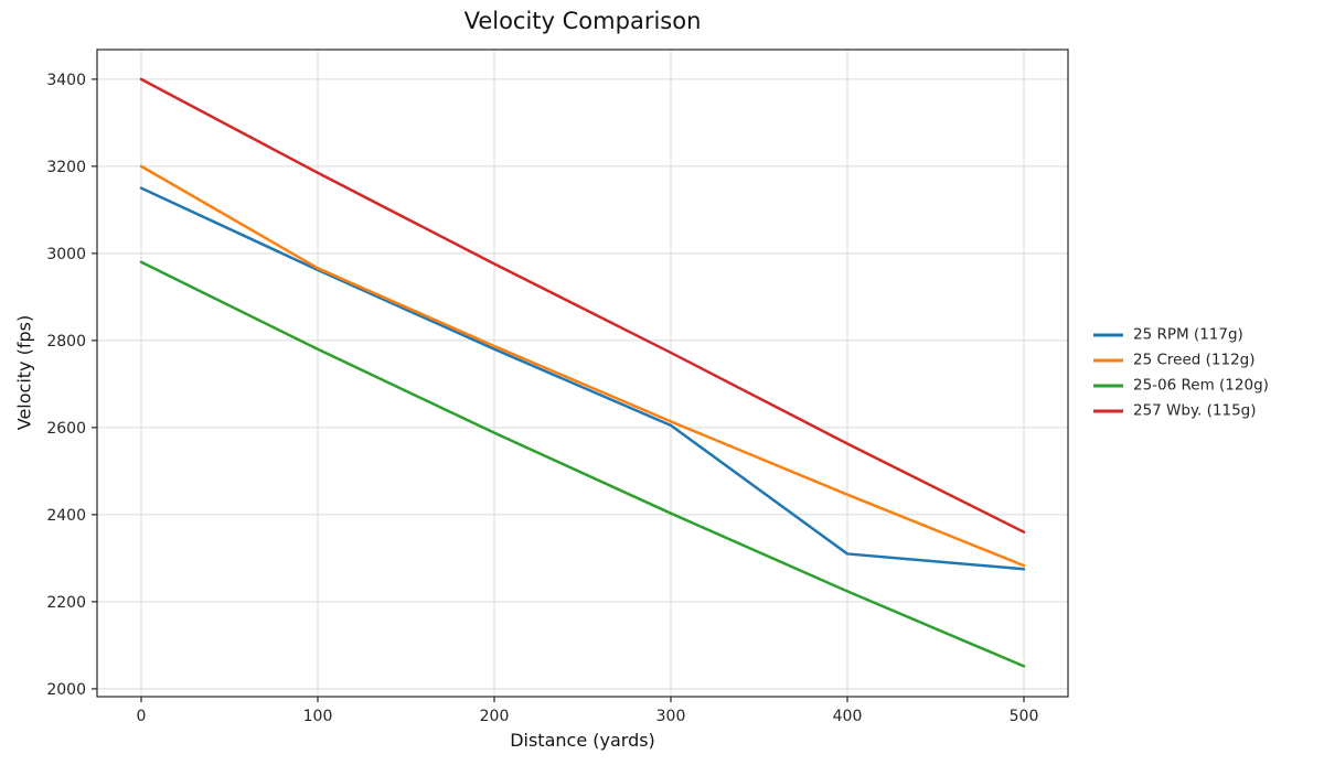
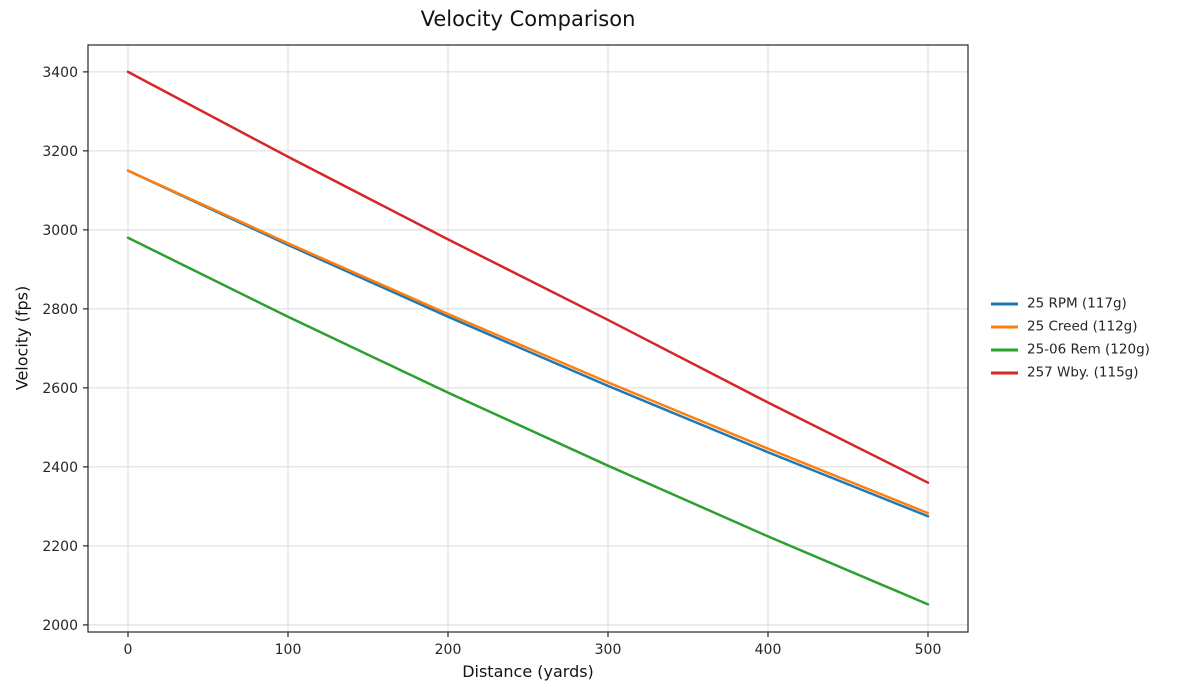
25 Creed (112g)/0: 3200 -> 3150
25 RPM (117g)/400: 2310 -> 2440
